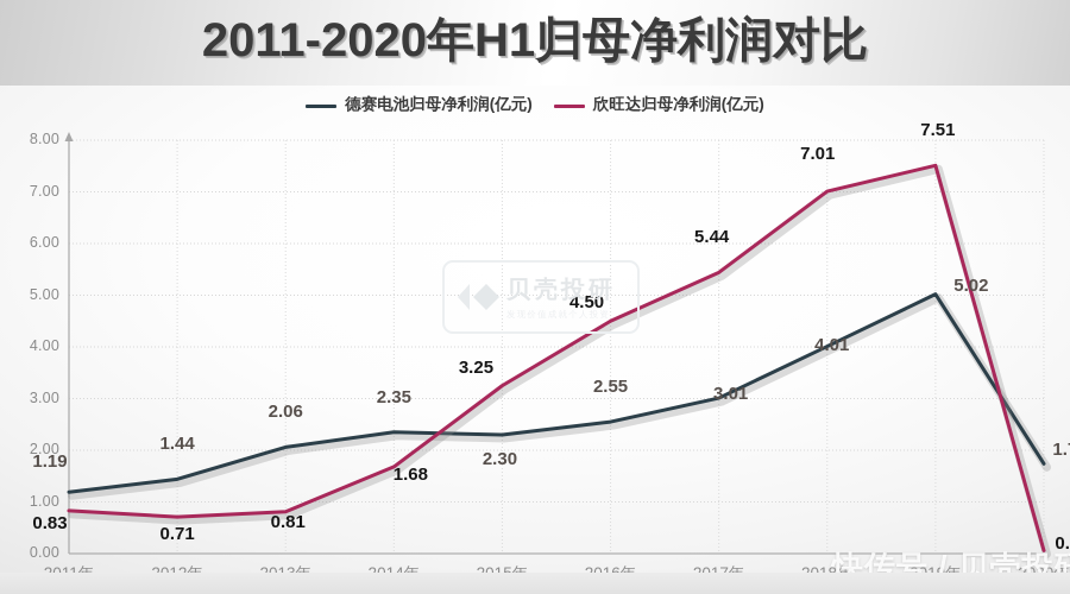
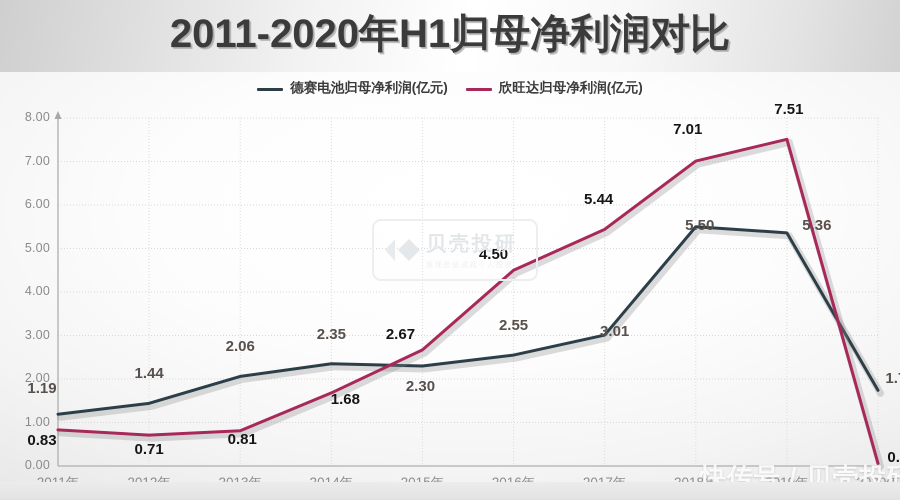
欣旺达归母净利润(亿元)/2015年: 3.25 -> 2.67
德赛电池归母净利润(亿元)/2018年: 4.01 -> 5.50
德赛电池归母净利润(亿元)/2019年: 5.02 -> 5.36
